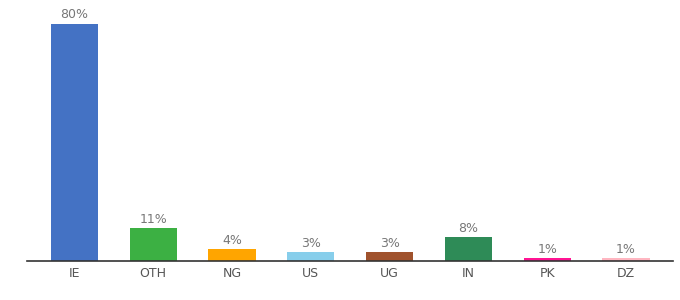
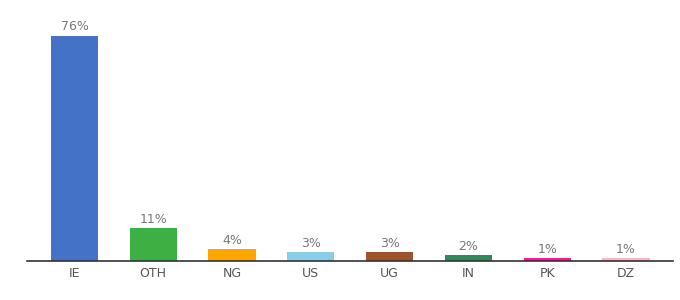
IE: 80% -> 76%
IN: 8% -> 2%
